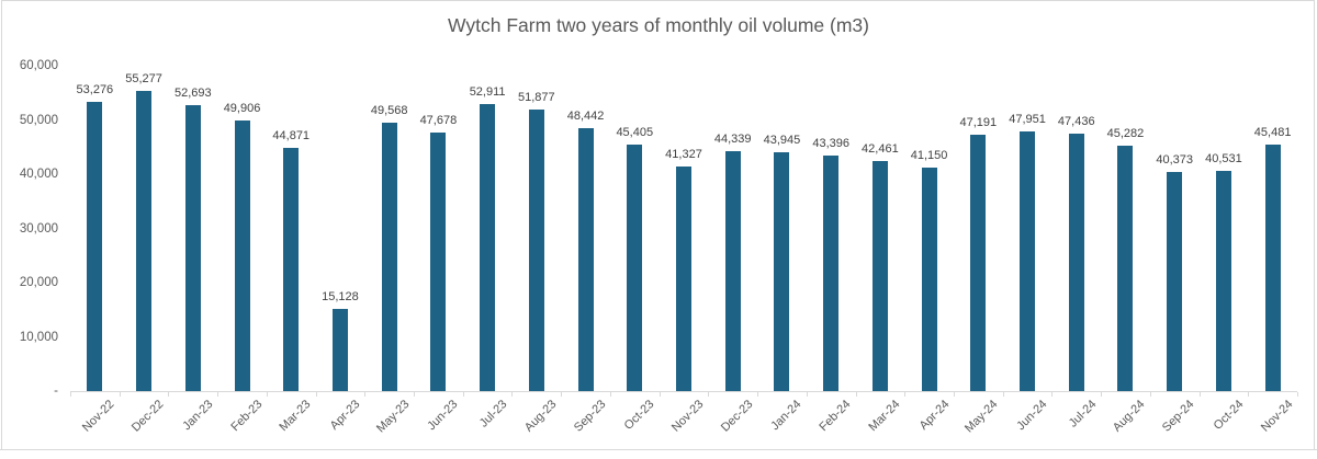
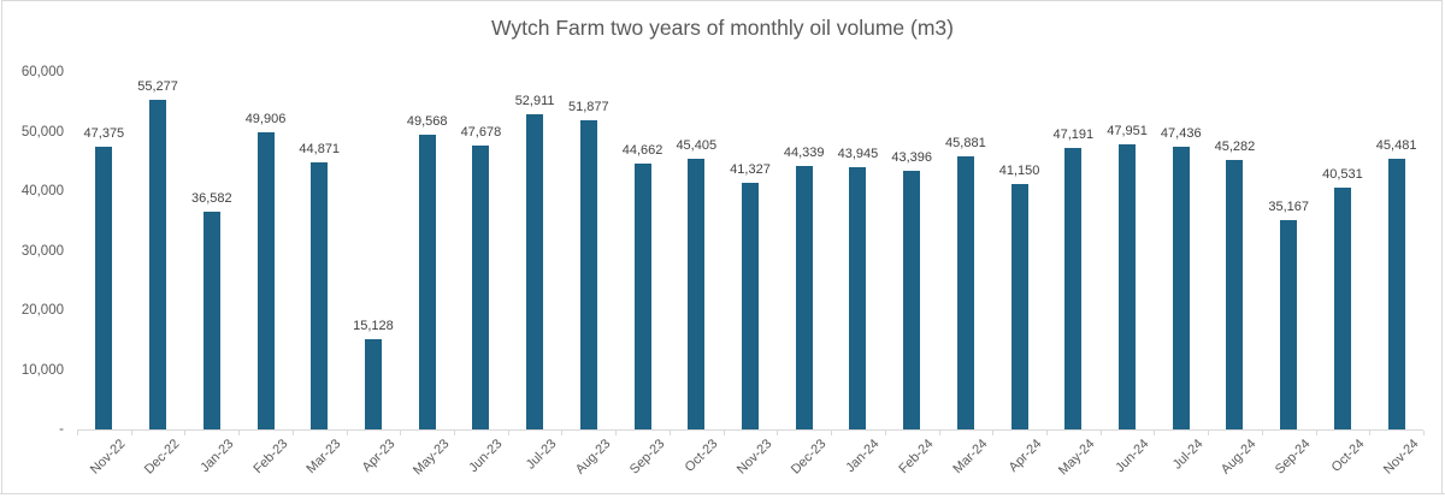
Nov-22: 53,276 -> 47,375
Jan-23: 52,693 -> 36,582
Sep-23: 48,442 -> 44,662
Mar-24: 42,461 -> 45,881
Sep-24: 40,373 -> 35,167
